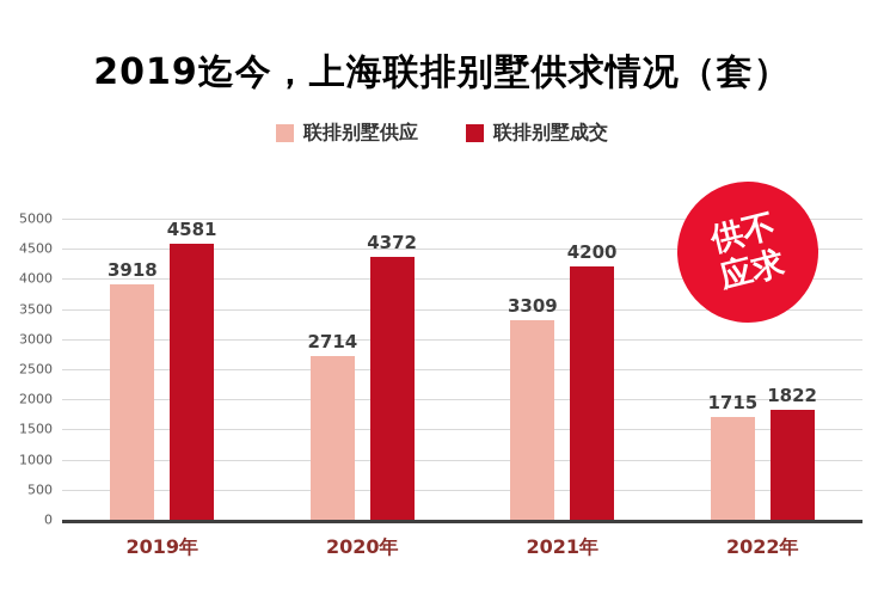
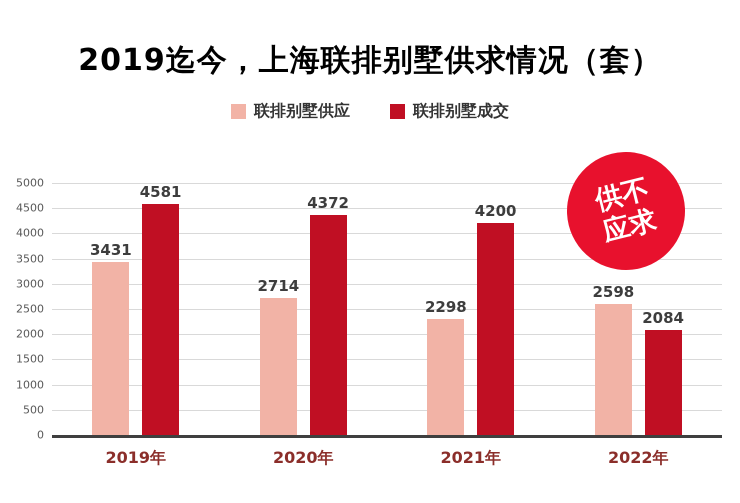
联排别墅供应/2019年: 3918 -> 3431
联排别墅供应/2021年: 3309 -> 2298
联排别墅供应/2022年: 1715 -> 2598
联排别墅成交/2022年: 1822 -> 2084
